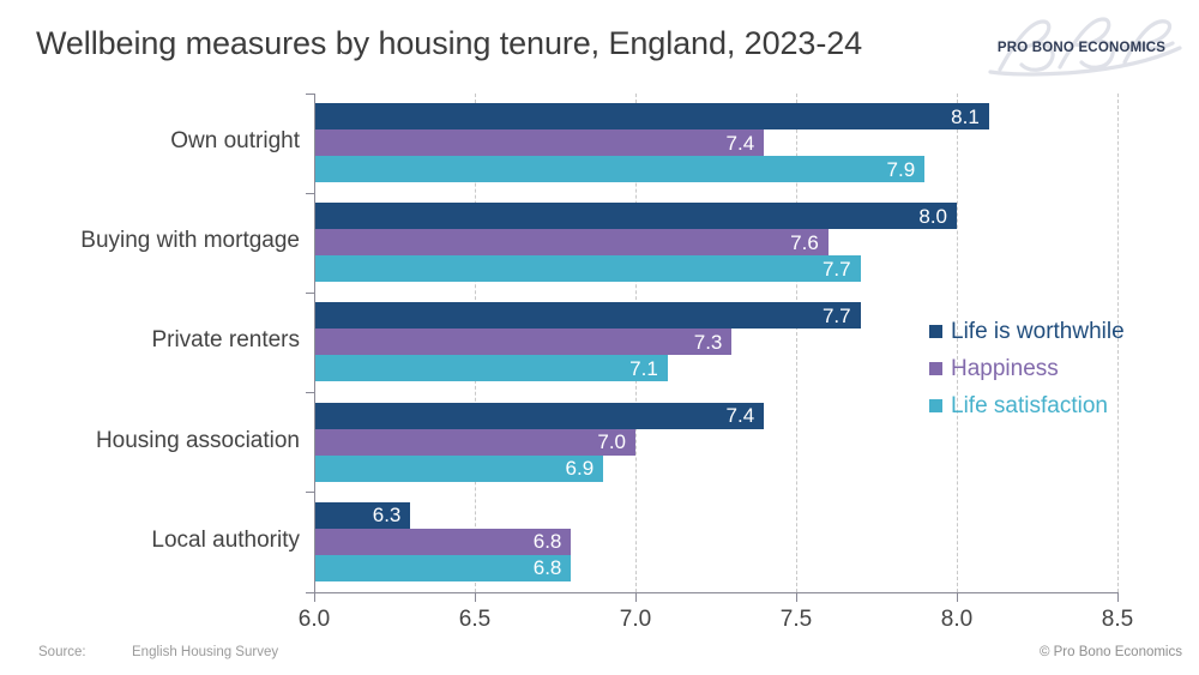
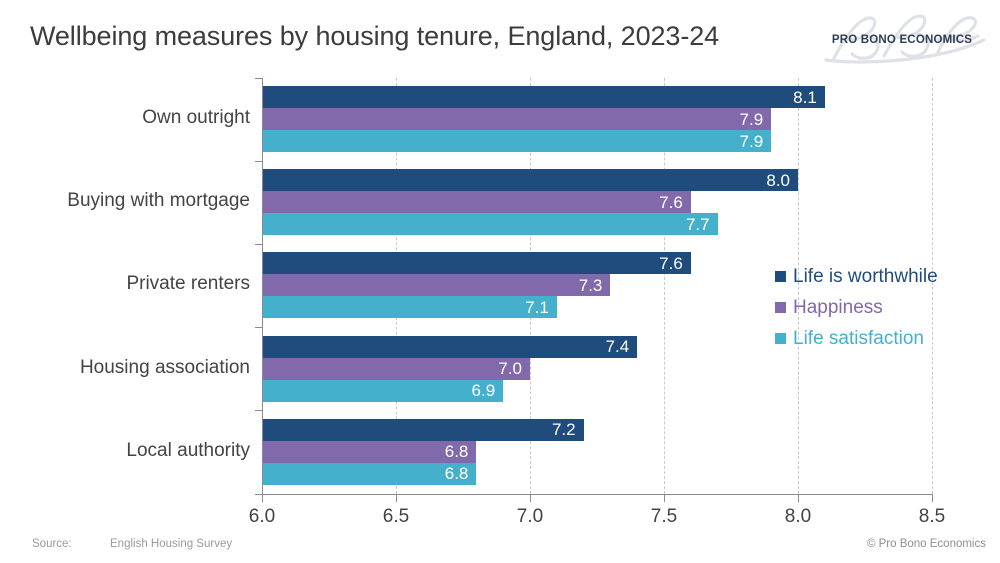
Happiness/Own outright: 7.4 -> 7.9
Life is worthwhile/Private renters: 7.7 -> 7.6
Life is worthwhile/Local authority: 6.3 -> 7.2
